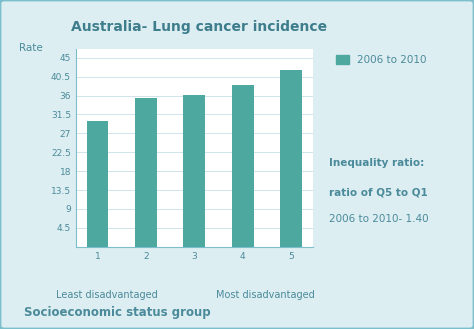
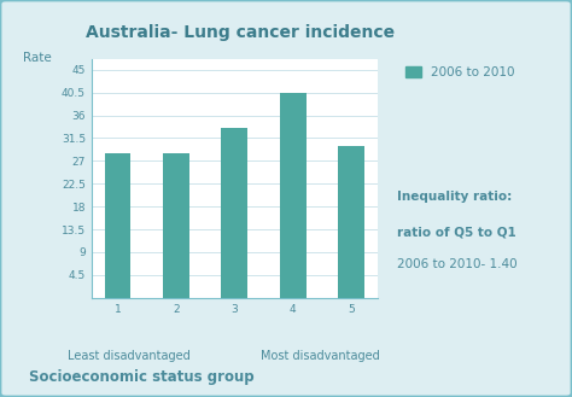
1: 30.0 -> 28.5
2: 35.5 -> 28.5
3: 36.2 -> 33.5
4: 38.5 -> 40.5
5: 42.2 -> 30.0
